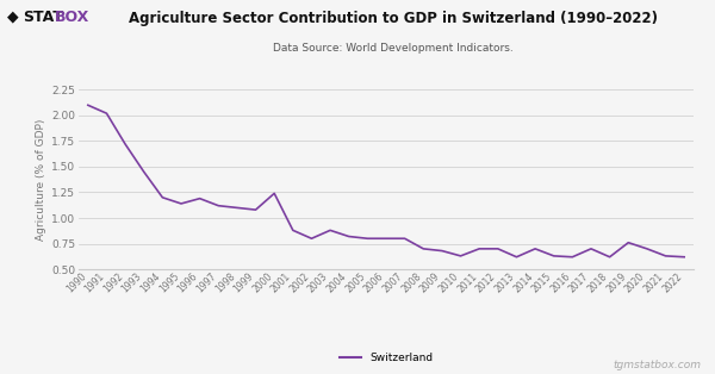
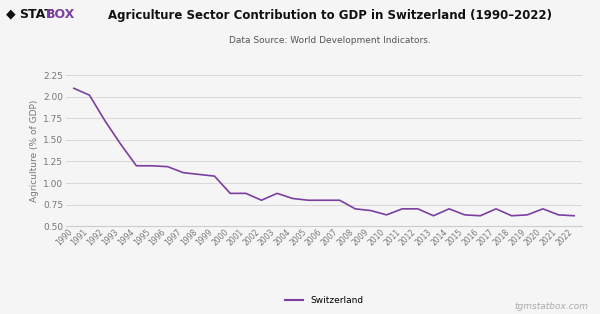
1995: 1.14 -> 1.20
2000: 1.24 -> 0.88
2019: 0.76 -> 0.63
